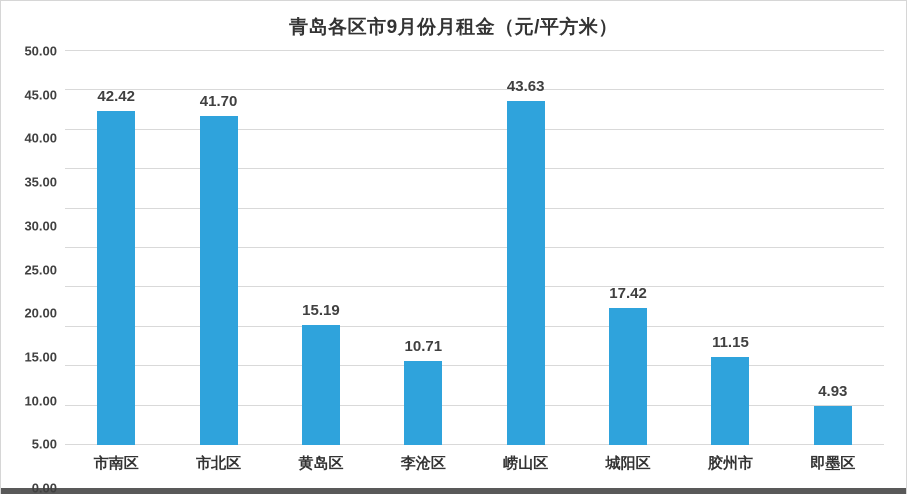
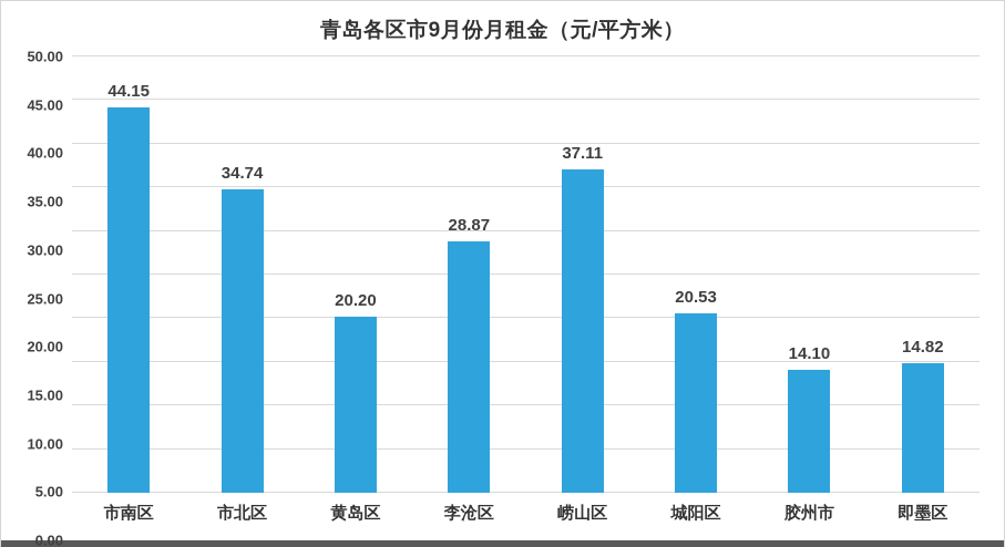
市南区: 42.42 -> 44.15
市北区: 41.70 -> 34.74
黄岛区: 15.19 -> 20.20
李沧区: 10.71 -> 28.87
崂山区: 43.63 -> 37.11
城阳区: 17.42 -> 20.53
胶州市: 11.15 -> 14.10
即墨区: 4.93 -> 14.82
